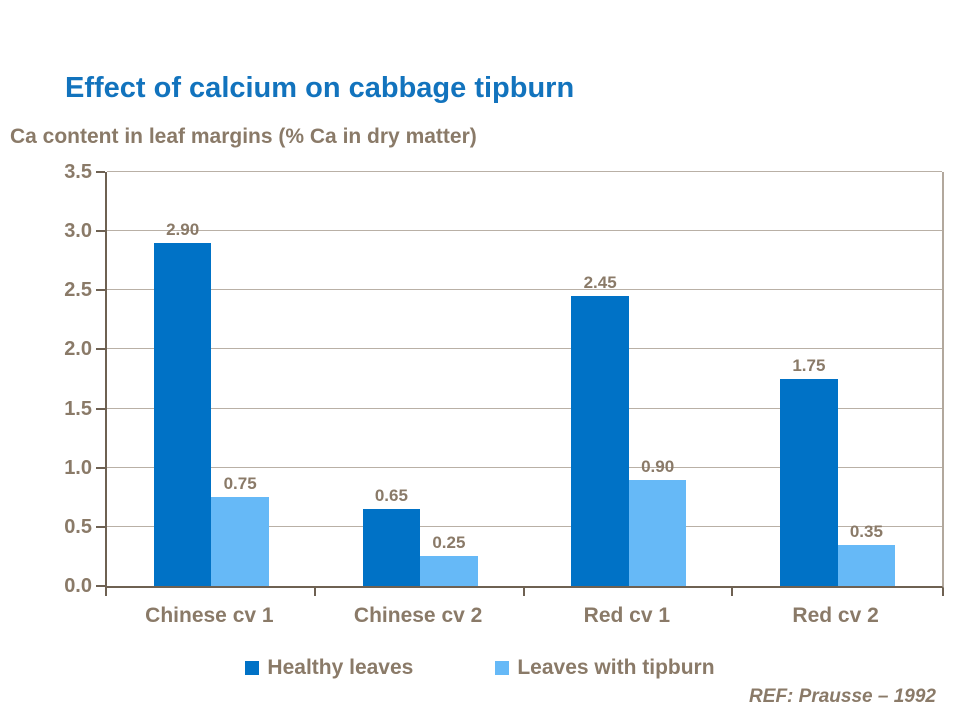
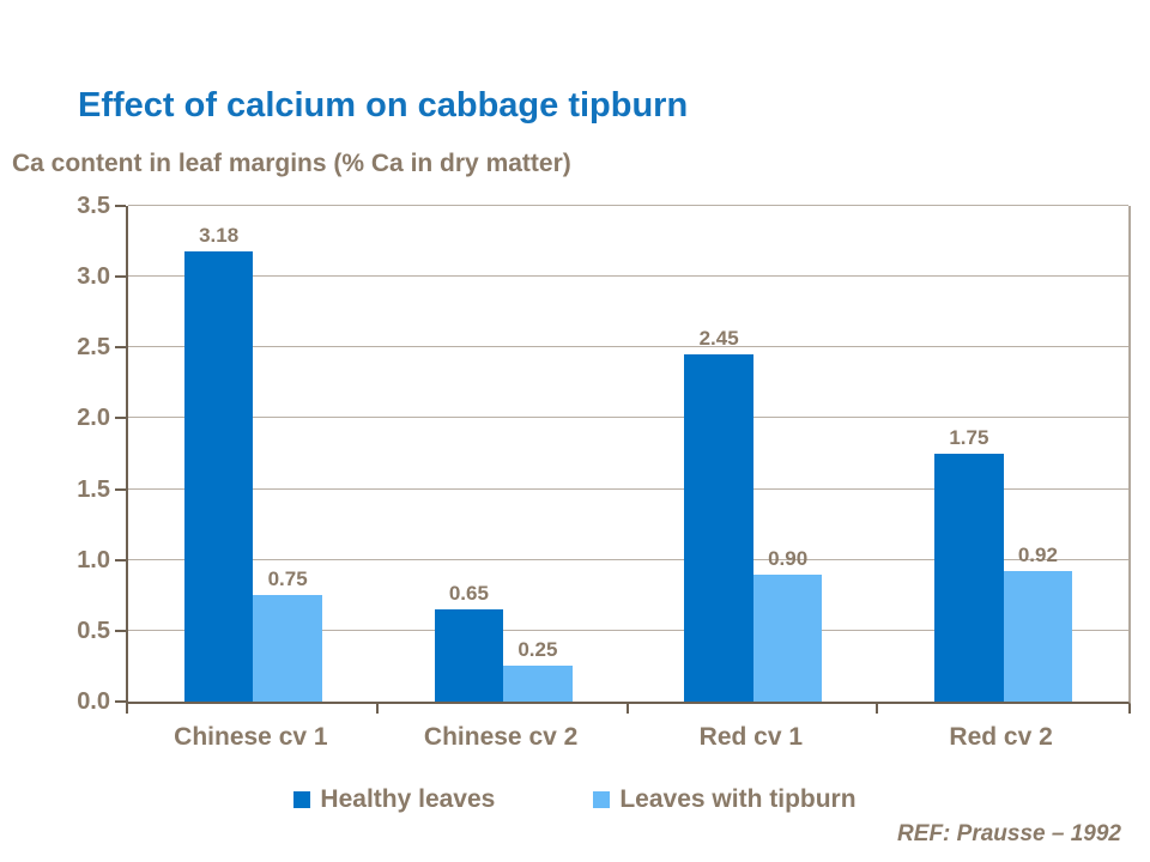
Healthy leaves/Chinese cv 1: 2.90 -> 3.18
Leaves with tipburn/Red cv 2: 0.35 -> 0.92
